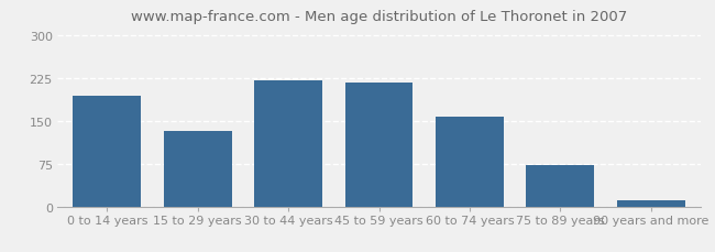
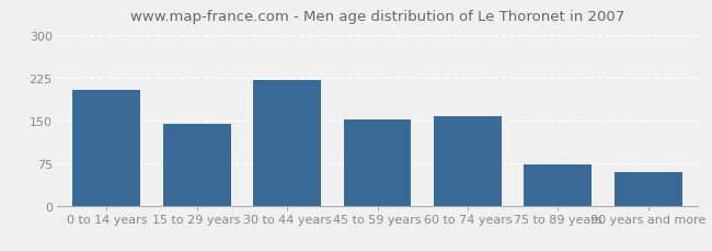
0 to 14 years: 193 -> 204
15 to 29 years: 132 -> 144
45 to 59 years: 217 -> 152
90 years and more: 10 -> 58
